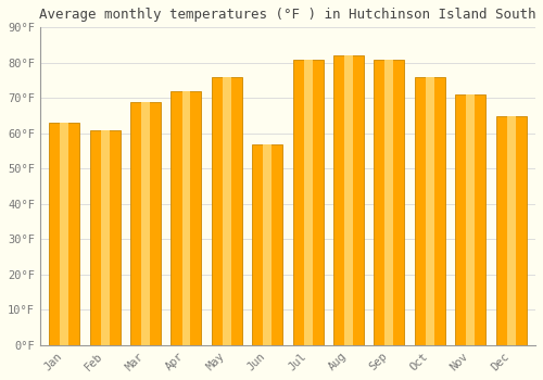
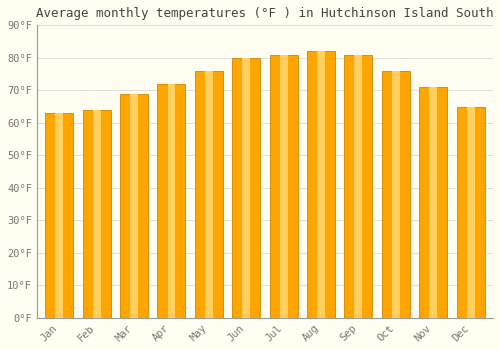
Feb: 61°F -> 64°F
Jun: 57°F -> 80°F
